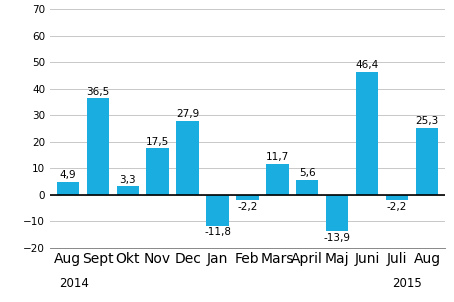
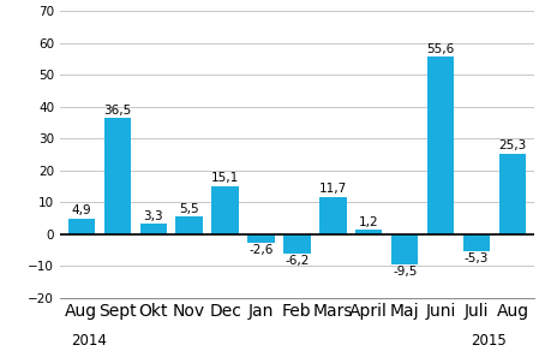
Nov: 17,5 -> 5,5
Dec: 27,9 -> 15,1
Jan: -11,8 -> -2,6
Feb: -2,2 -> -6,2
April: 5,6 -> 1,2
Maj: -13,9 -> -9,5
Juni: 46,4 -> 55,6
Juli: -2,2 -> -5,3
